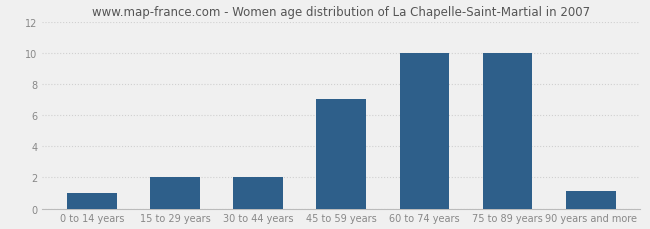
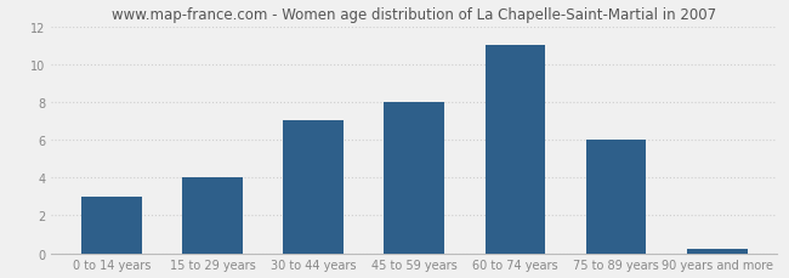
0 to 14 years: 1.0 -> 3.0
15 to 29 years: 2.0 -> 4.0
30 to 44 years: 2.0 -> 7.0
45 to 59 years: 7.0 -> 8.0
60 to 74 years: 10.0 -> 11.0
75 to 89 years: 10.0 -> 6.0
90 years and more: 1.1 -> 0.2
